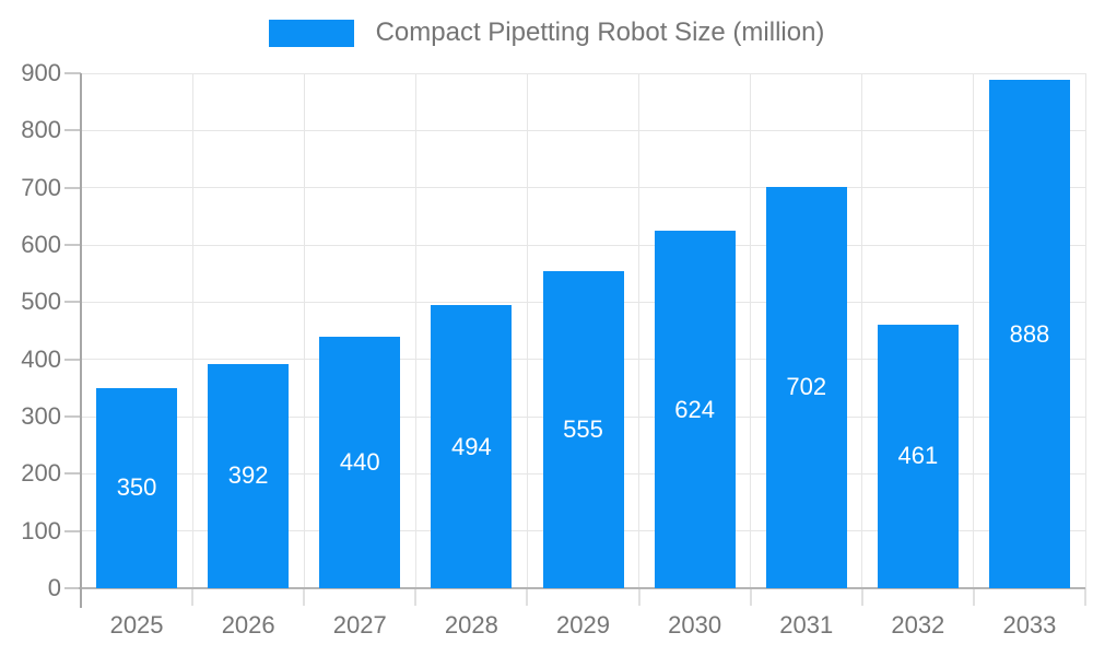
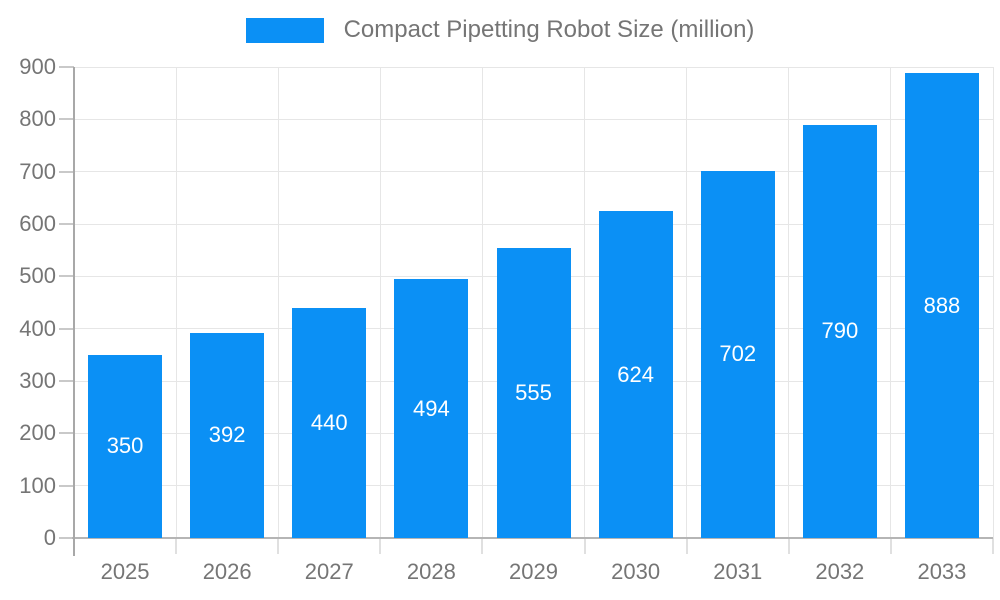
2032: 461 -> 790
